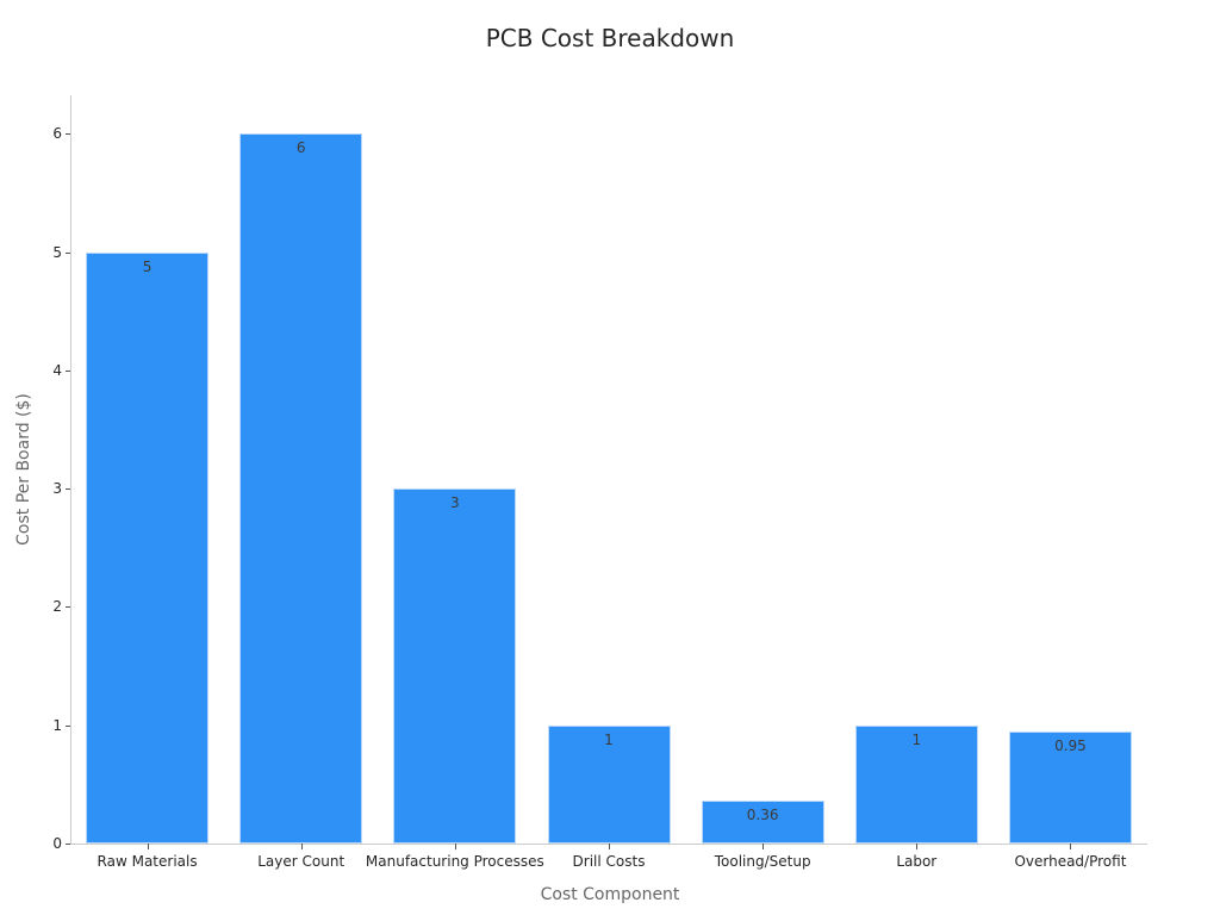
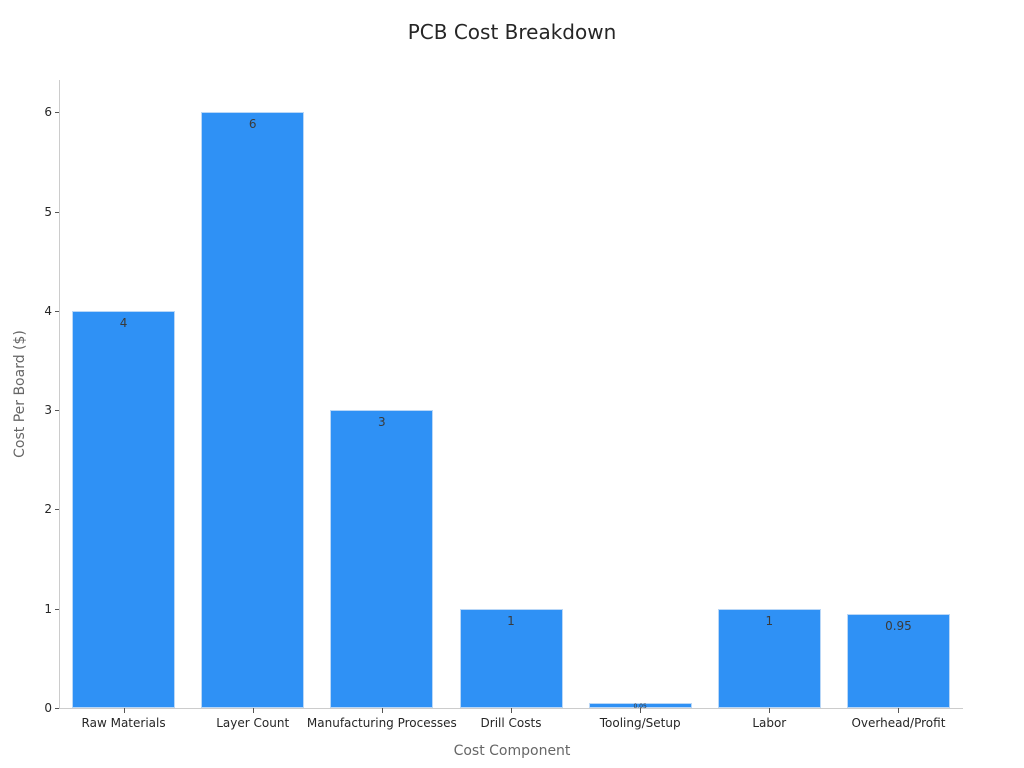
Raw Materials: 5 -> 4
Tooling/Setup: 0.36 -> 0.05
